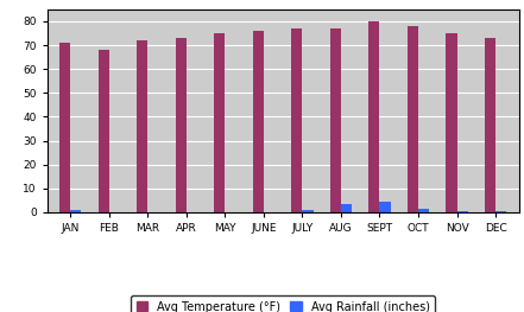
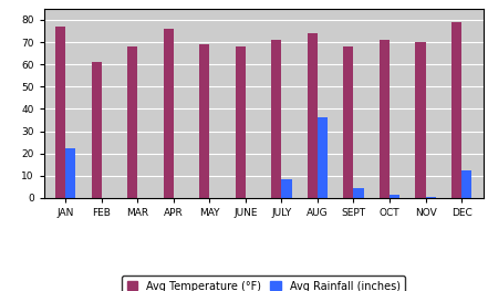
Avg Temperature (°F)/JAN: 71 -> 77
Avg Rainfall (inches)/JAN: 1.0 -> 22.5
Avg Temperature (°F)/FEB: 68 -> 61
Avg Temperature (°F)/MAR: 72 -> 68
Avg Temperature (°F)/APR: 73 -> 76
Avg Temperature (°F)/MAY: 75 -> 69
Avg Temperature (°F)/JUNE: 76 -> 68
Avg Temperature (°F)/JULY: 77 -> 71
Avg Rainfall (inches)/JULY: 1.0 -> 8.5
Avg Temperature (°F)/AUG: 77 -> 74
Avg Rainfall (inches)/AUG: 3.5 -> 36.0
Avg Temperature (°F)/SEPT: 80 -> 68
Avg Temperature (°F)/OCT: 78 -> 71
Avg Temperature (°F)/NOV: 75 -> 70
Avg Temperature (°F)/DEC: 73 -> 79
Avg Rainfall (inches)/DEC: 0.5 -> 12.5
